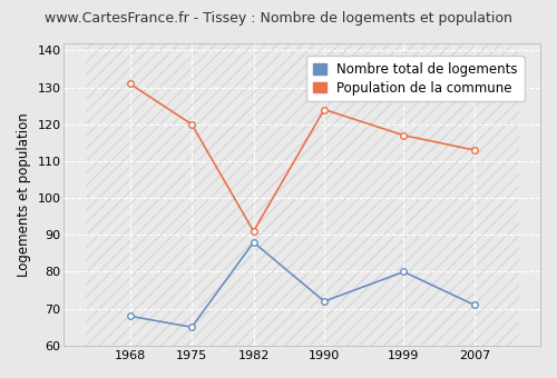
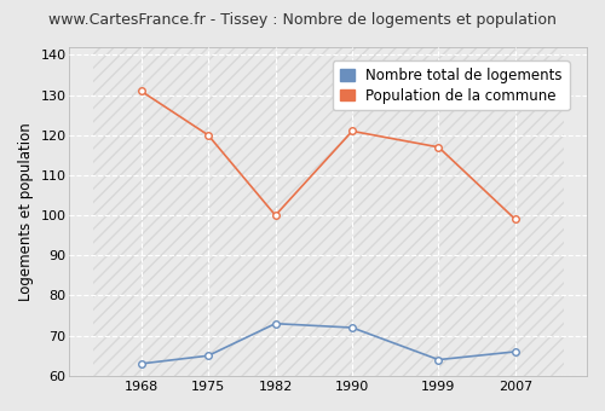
Nombre total de logements/1968: 68 -> 63
Nombre total de logements/1982: 88 -> 73
Population de la commune/1982: 91 -> 100
Population de la commune/1990: 124 -> 121
Nombre total de logements/1999: 80 -> 64
Nombre total de logements/2007: 71 -> 66
Population de la commune/2007: 113 -> 99
